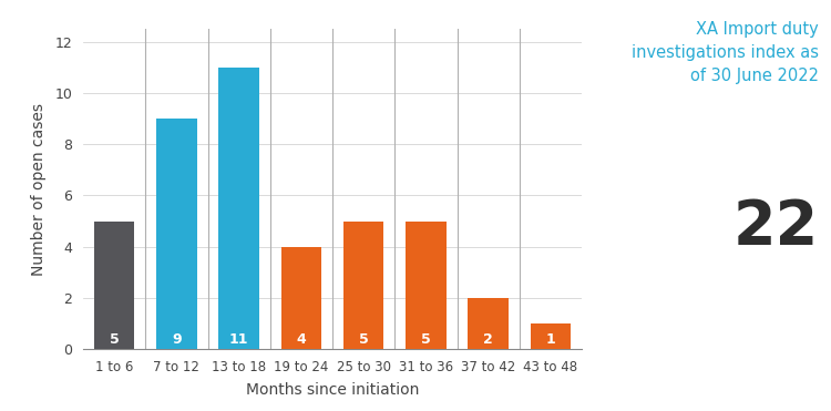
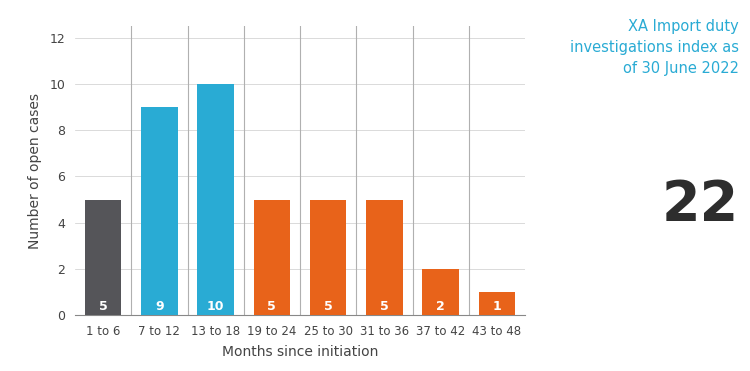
13 to 18: 11 -> 10
19 to 24: 4 -> 5
